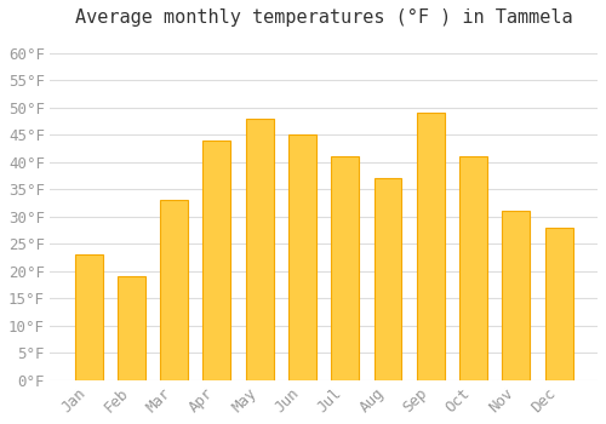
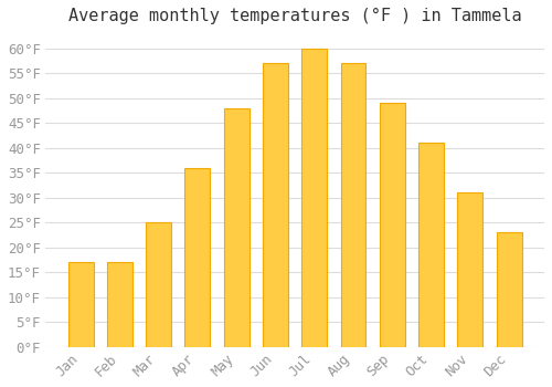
Jan: 23°F -> 17°F
Feb: 19°F -> 17°F
Mar: 33°F -> 25°F
Apr: 44°F -> 36°F
Jun: 45°F -> 57°F
Jul: 41°F -> 60°F
Aug: 37°F -> 57°F
Dec: 28°F -> 23°F
